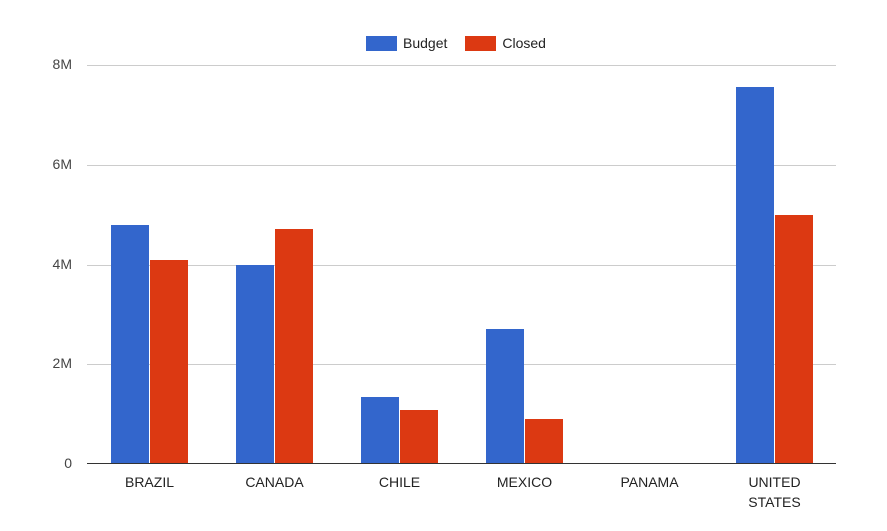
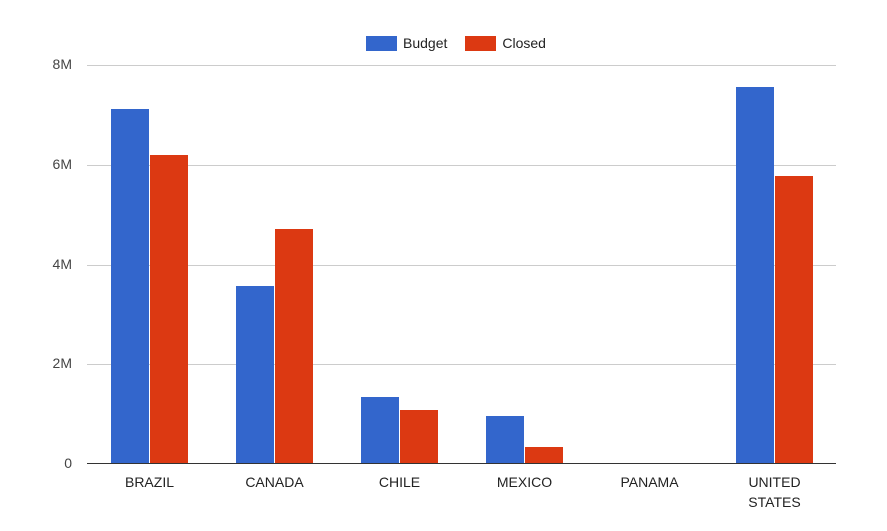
Budget/BRAZIL: 4.8M -> 7.1M
Closed/BRAZIL: 4.1M -> 6.2M
Budget/CANADA: 4.0M -> 3.6M
Budget/MEXICO: 2.7M -> 1.0M
Closed/MEXICO: 0.9M -> 0.3M
Closed/UNITED STATES: 5.0M -> 5.8M
